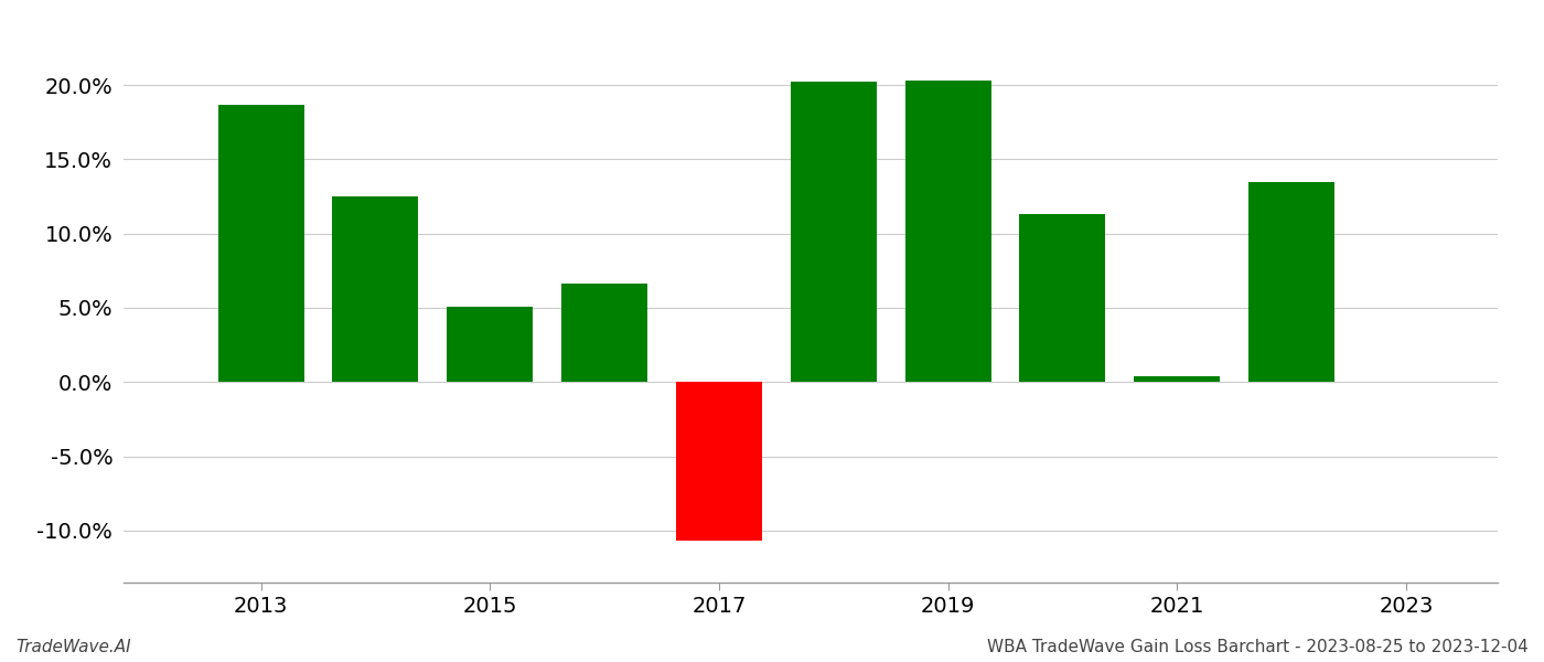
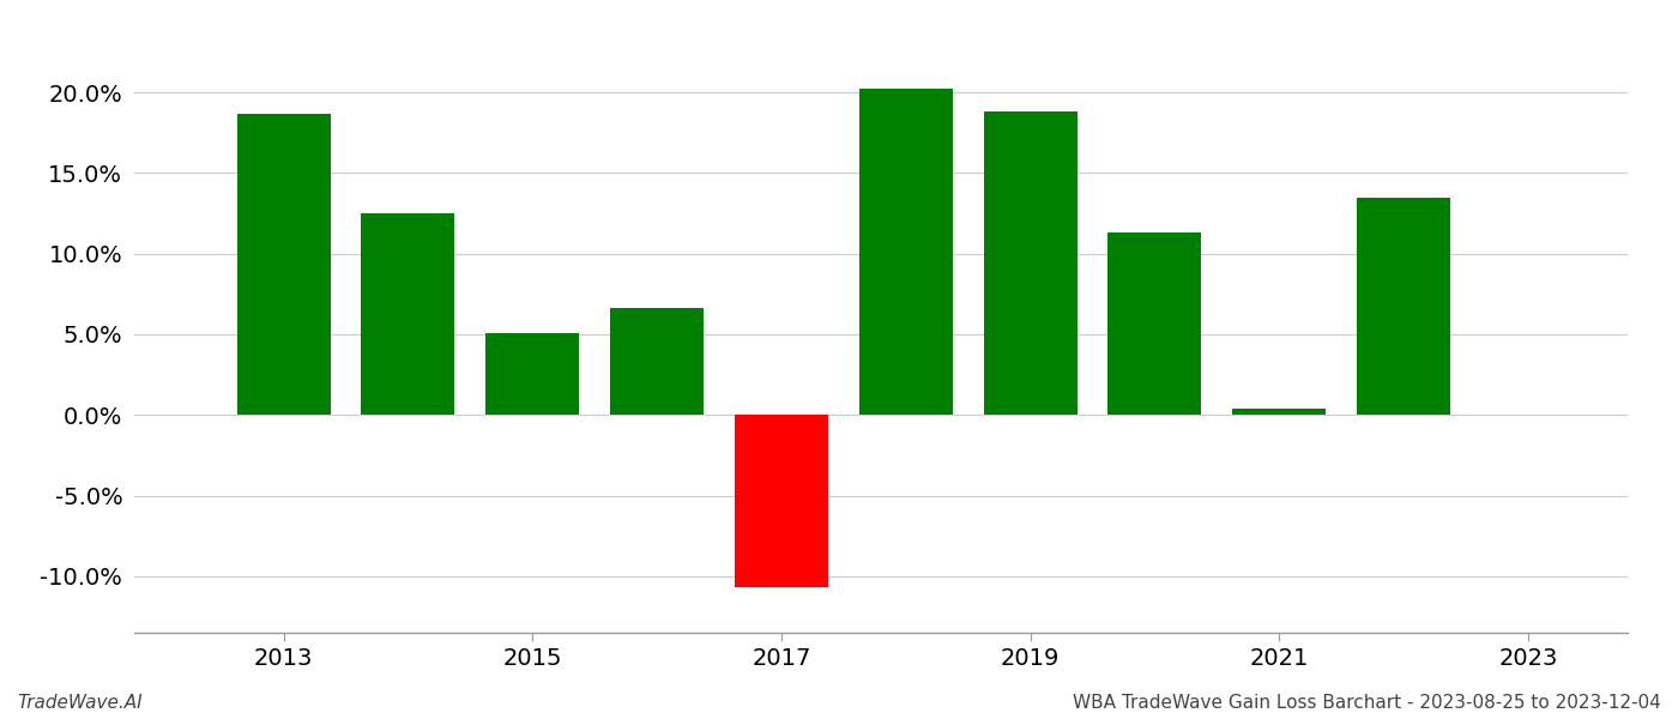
2019: 20.3% -> 18.8%
